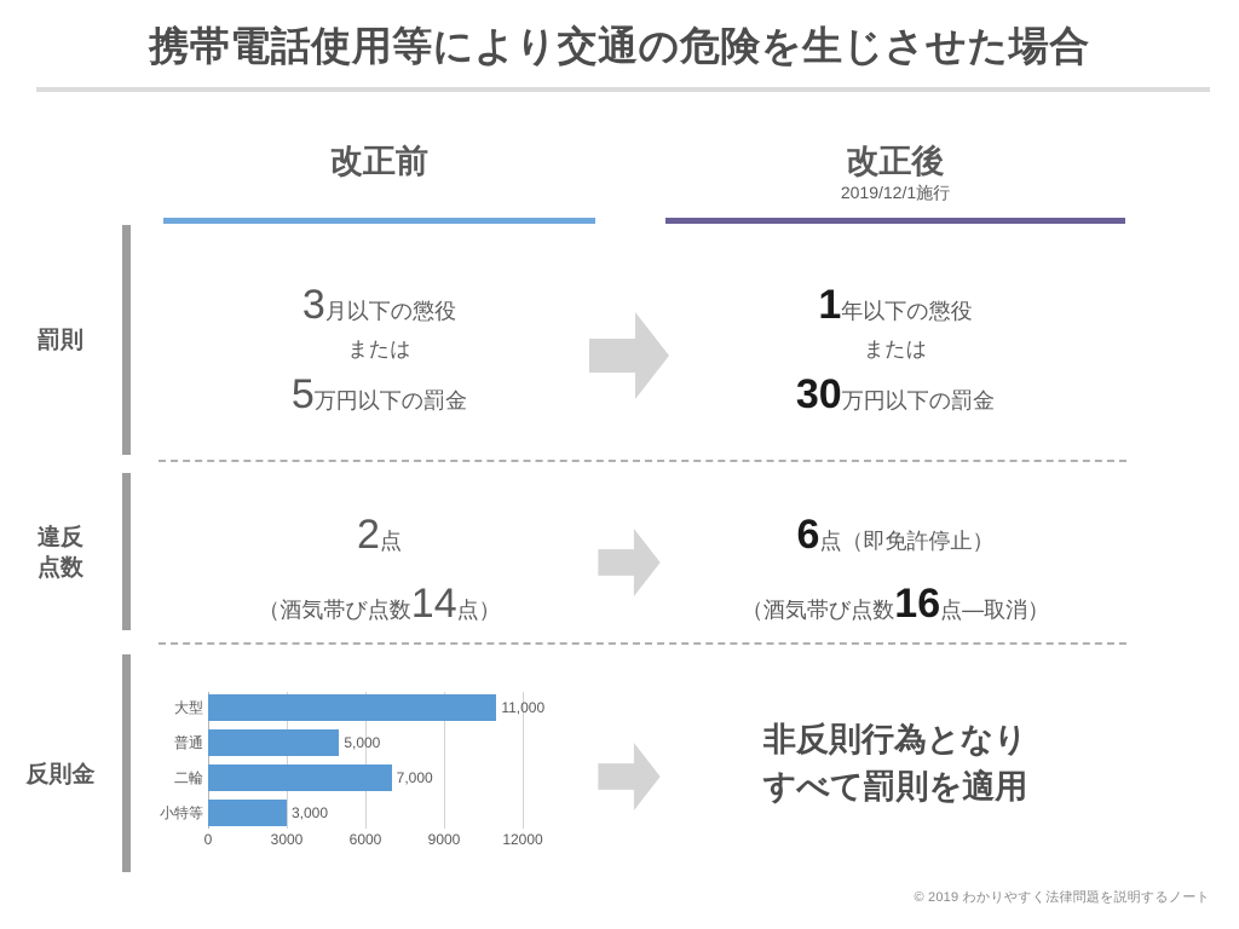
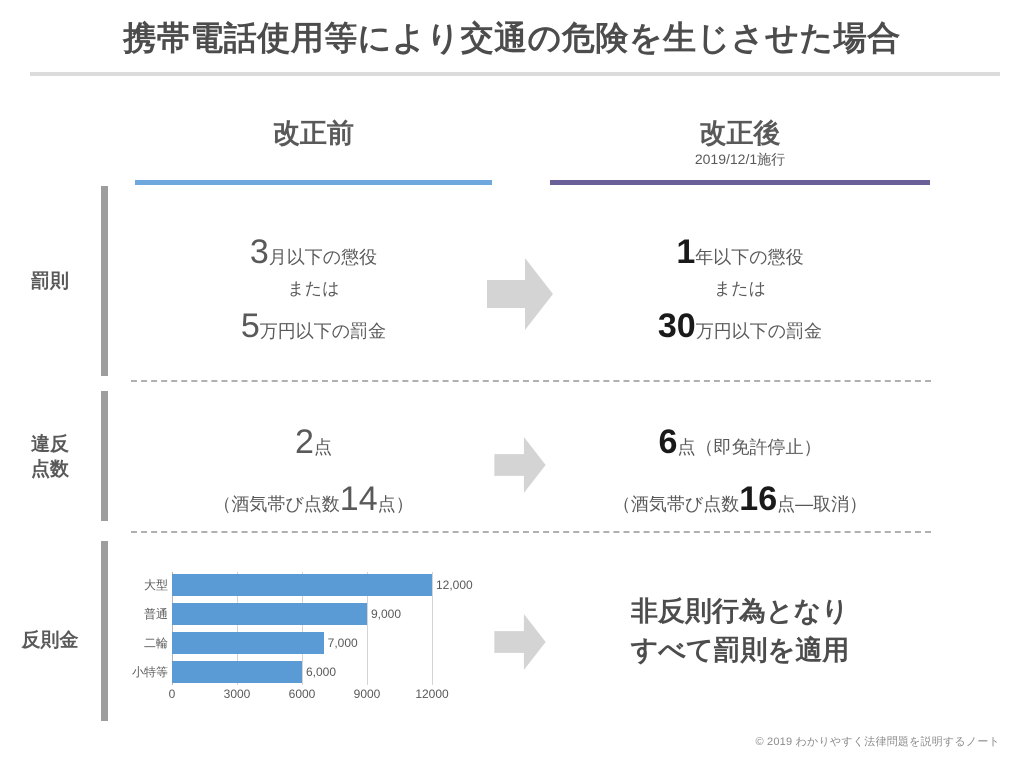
大型: 11,000 -> 12,000
普通: 5,000 -> 9,000
小特等: 3,000 -> 6,000
